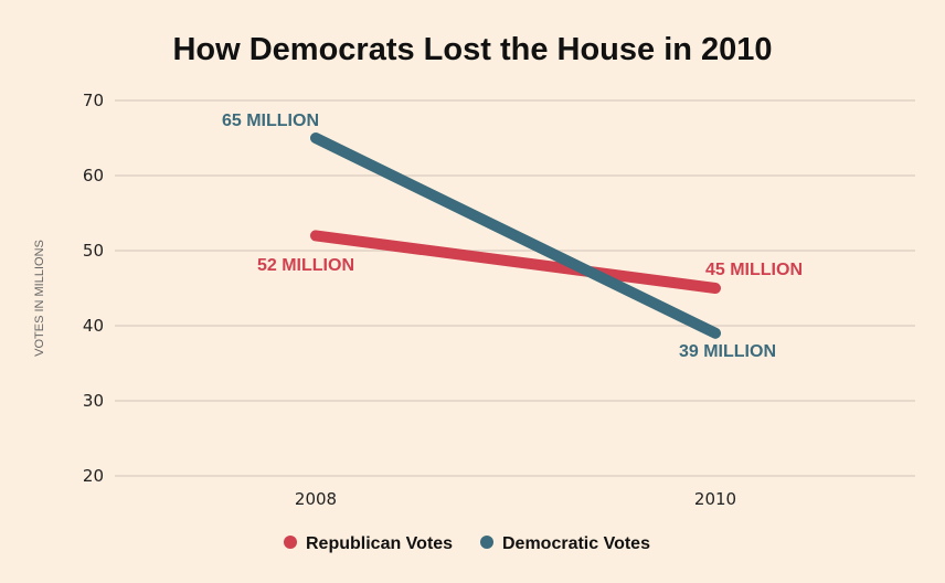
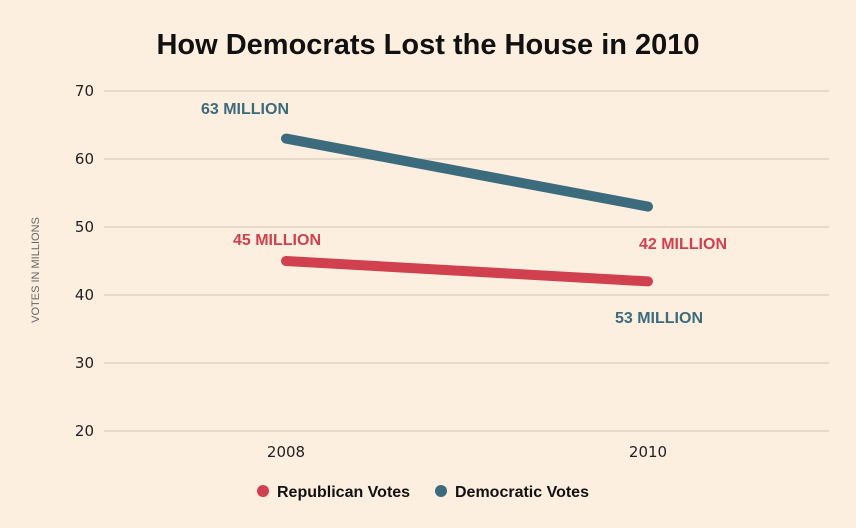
Republican Votes/2008: 52 -> 45
Democratic Votes/2008: 65 -> 63
Republican Votes/2010: 45 -> 42
Democratic Votes/2010: 39 -> 53
